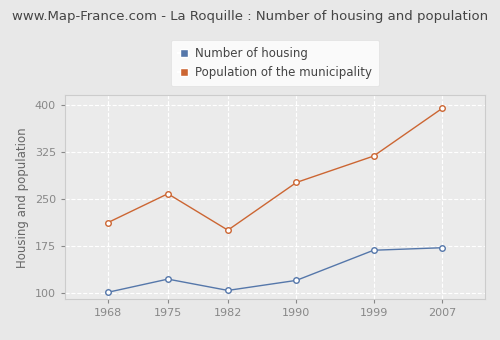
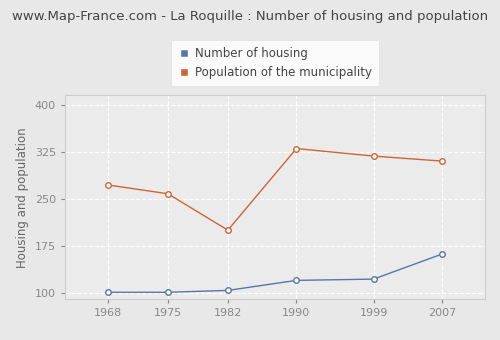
Population of the municipality/1968: 212 -> 272
Number of housing/1975: 122 -> 101
Population of the municipality/1990: 276 -> 330
Number of housing/1999: 168 -> 122
Number of housing/2007: 172 -> 162
Population of the municipality/2007: 394 -> 310
